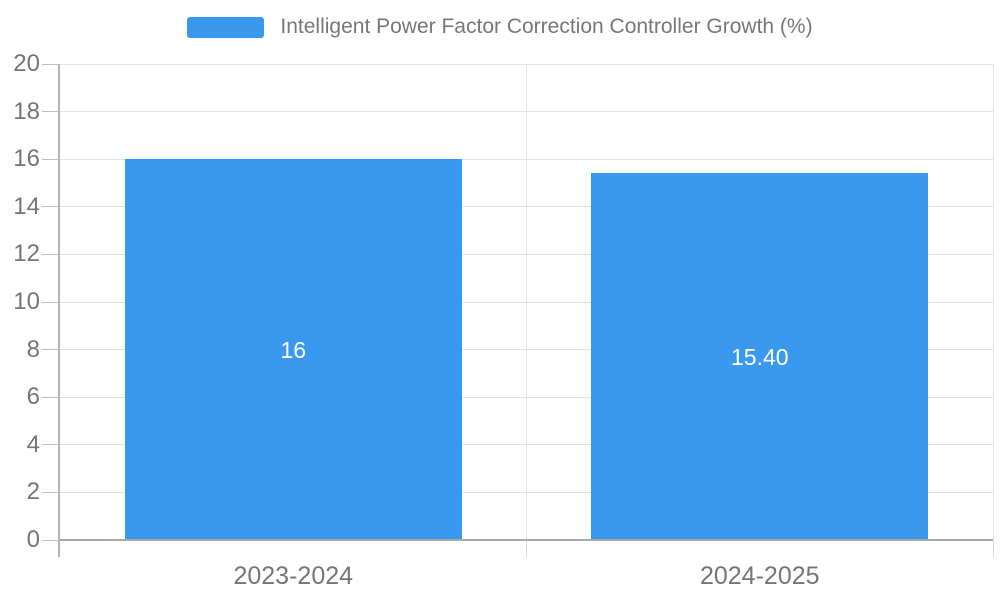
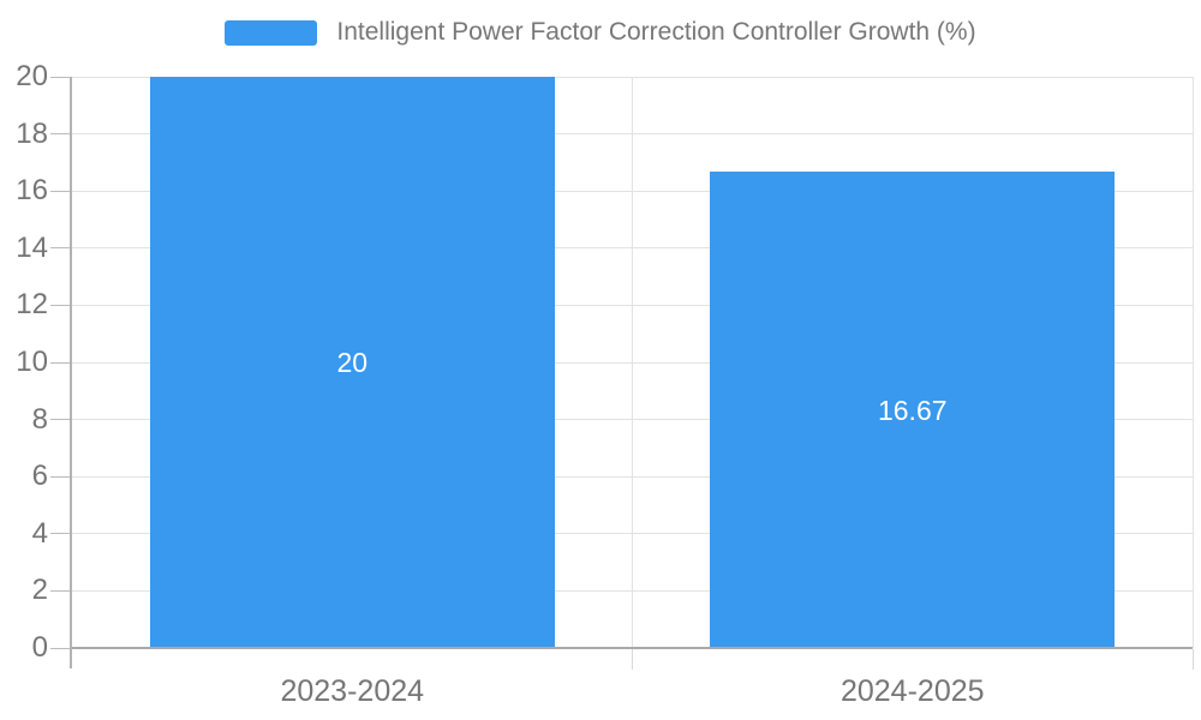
2023-2024: 16 -> 20
2024-2025: 15.40 -> 16.67
